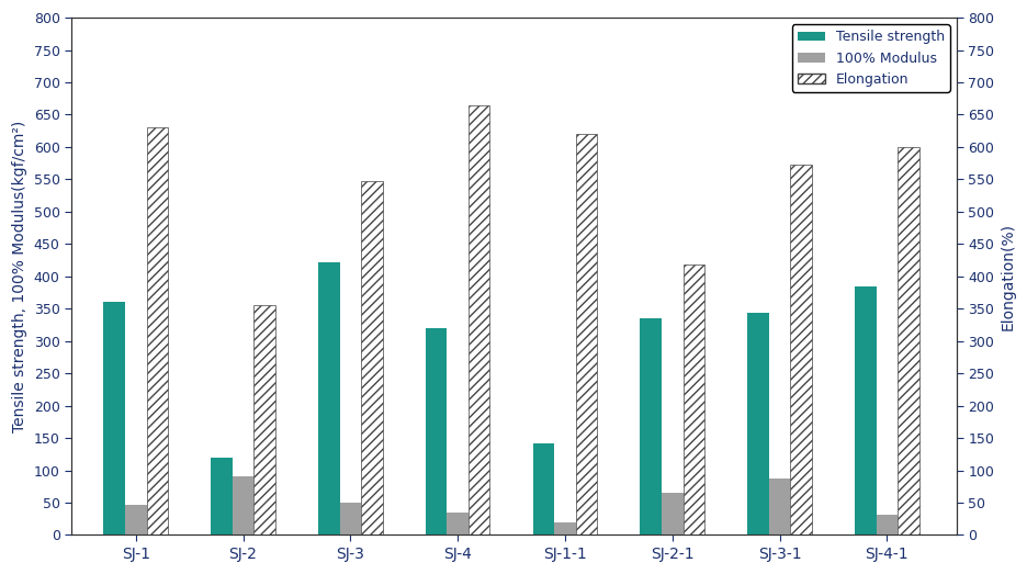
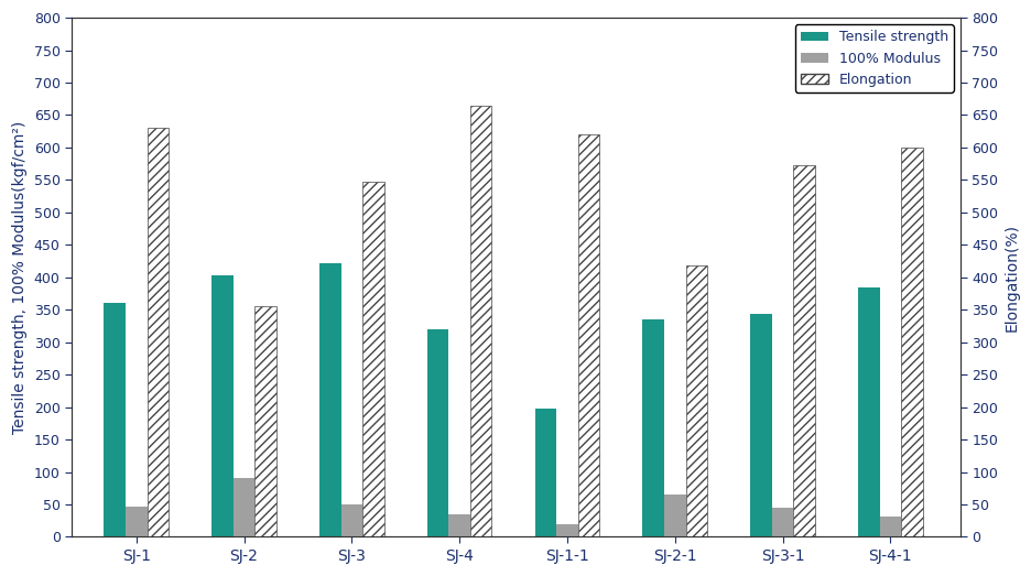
Tensile strength/SJ-2: 120 -> 403
Tensile strength/SJ-1-1: 142 -> 197
100% Modulus/SJ-3-1: 88 -> 45
